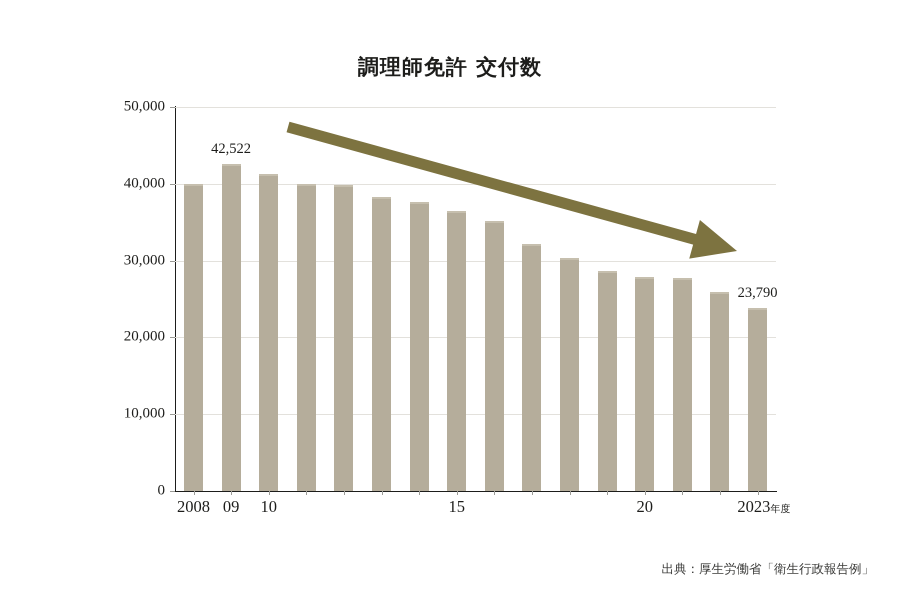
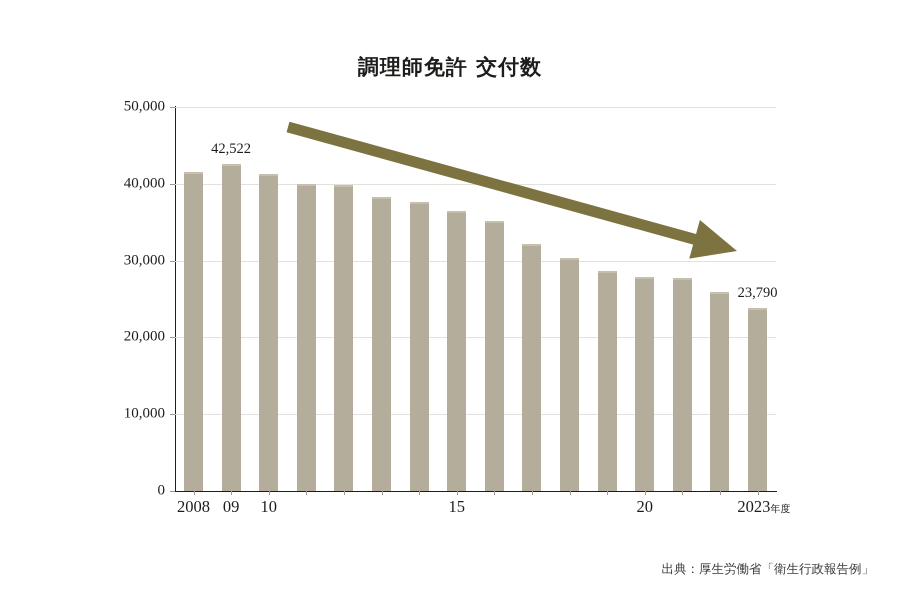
2008: 40000 -> 42000
